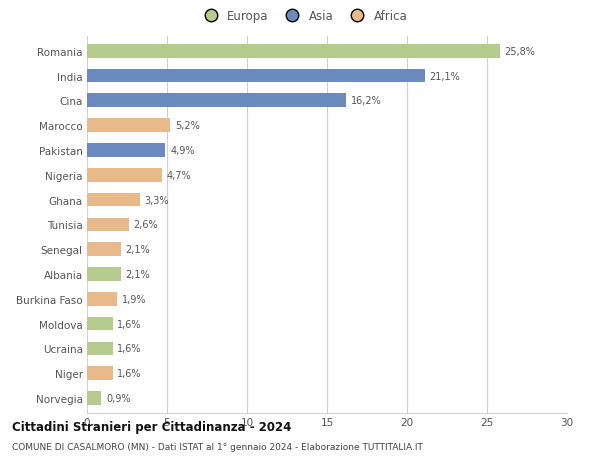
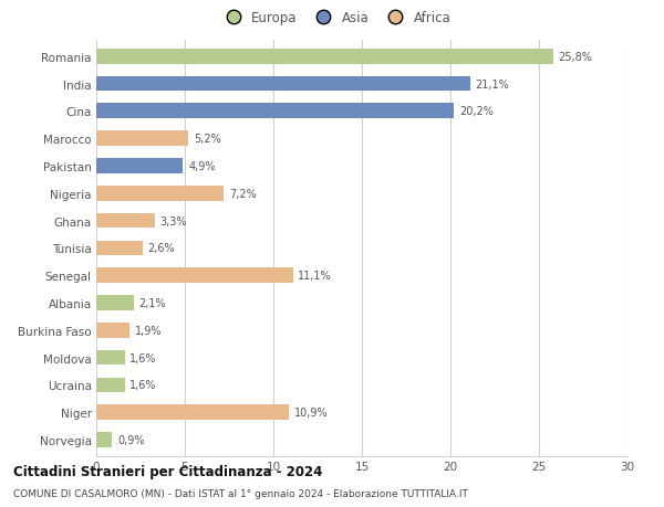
Cina: 16,2% -> 20,2%
Nigeria: 4,7% -> 7,2%
Senegal: 2,1% -> 11,1%
Niger: 1,6% -> 10,9%
